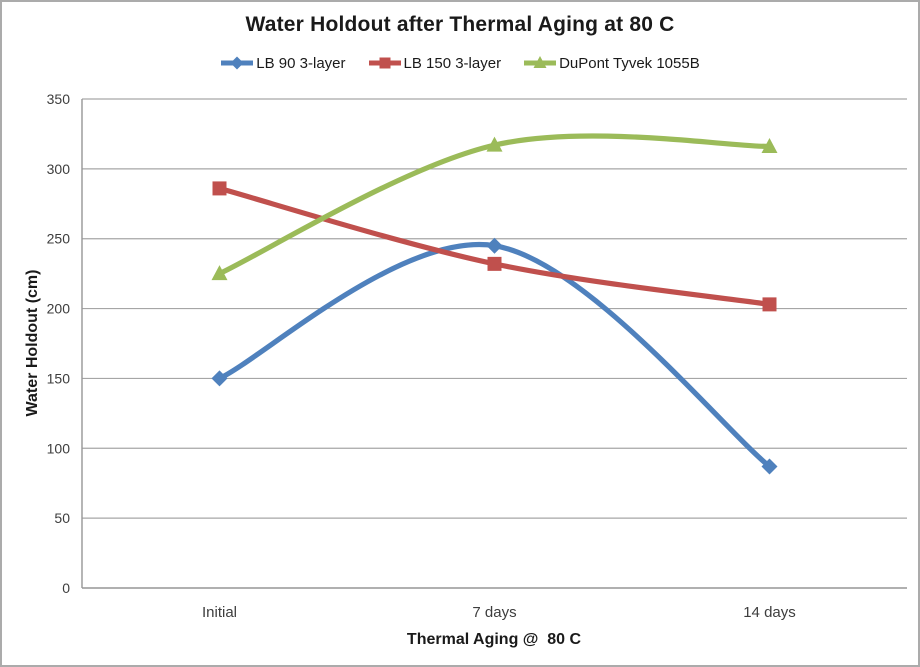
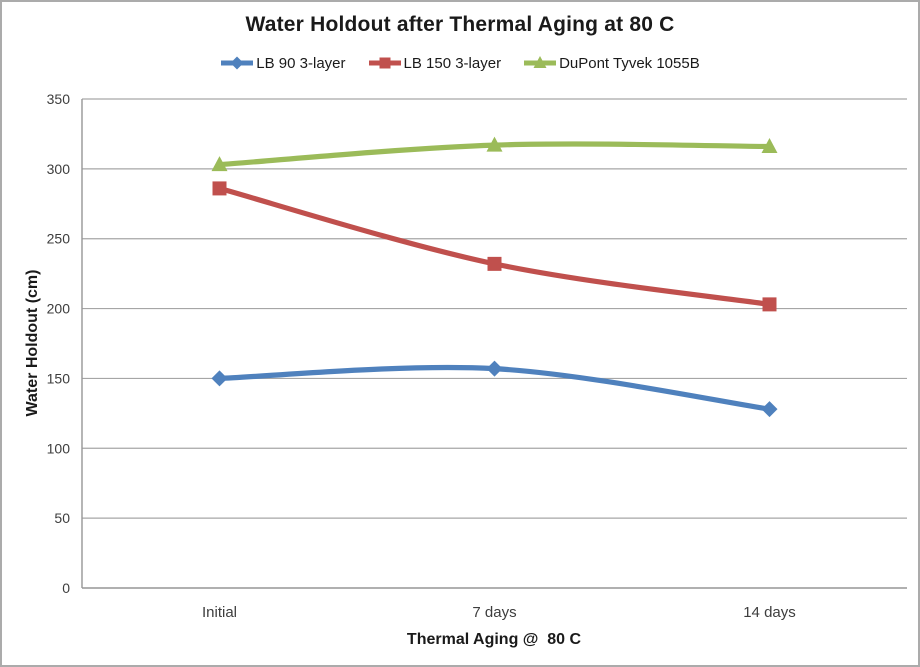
DuPont Tyvek 1055B/Initial: 225 -> 303
LB 90 3-layer/7 days: 245 -> 157
LB 90 3-layer/14 days: 87 -> 128
